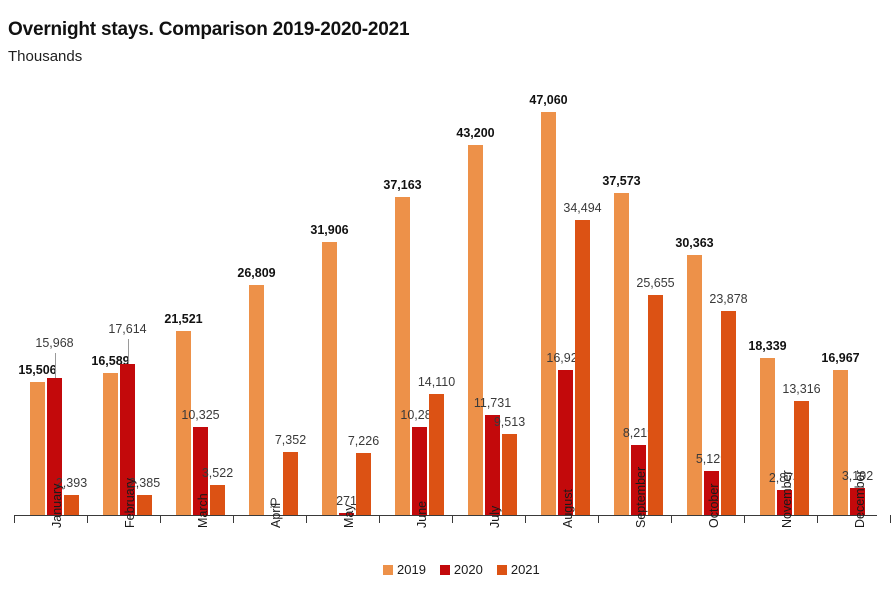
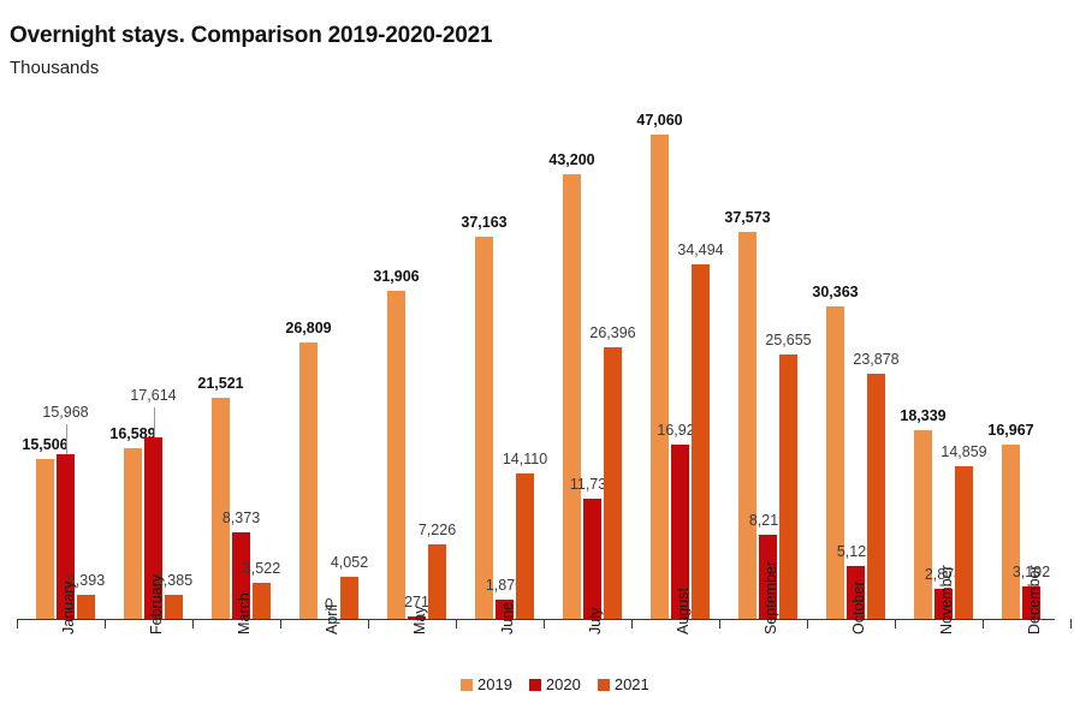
2020/March: 10,325 -> 8,373
2021/April: 7,352 -> 4,052
2020/June: 10,288 -> 1,870
2021/July: 9,513 -> 26,396
2021/November: 13,316 -> 14,859
